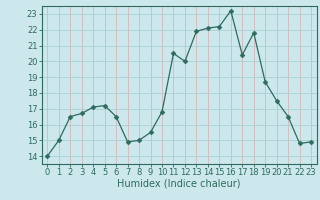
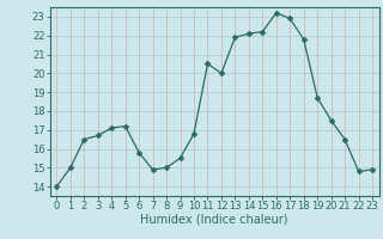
6: 16.5 -> 15.8
17: 20.4 -> 22.9
